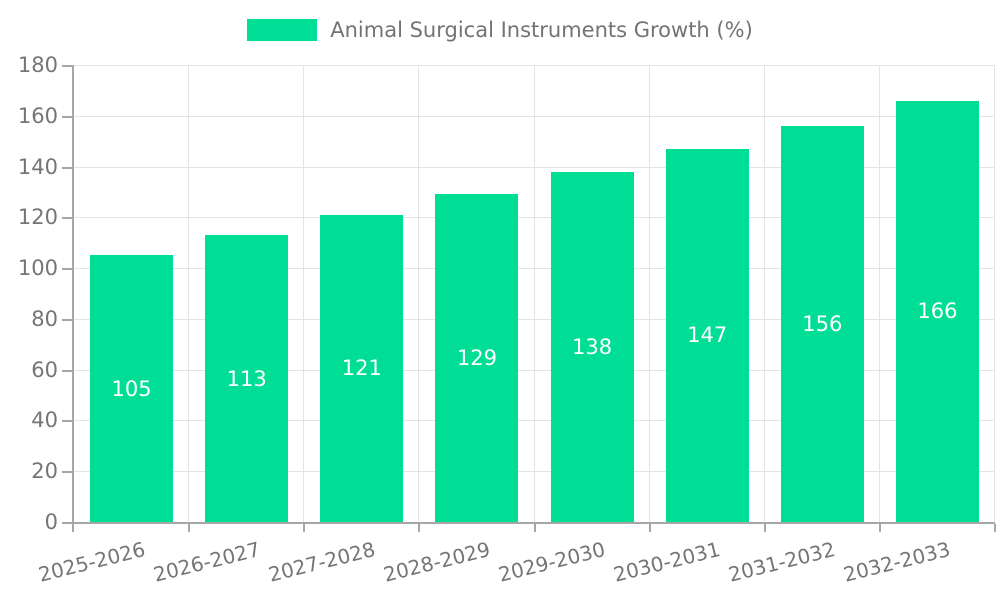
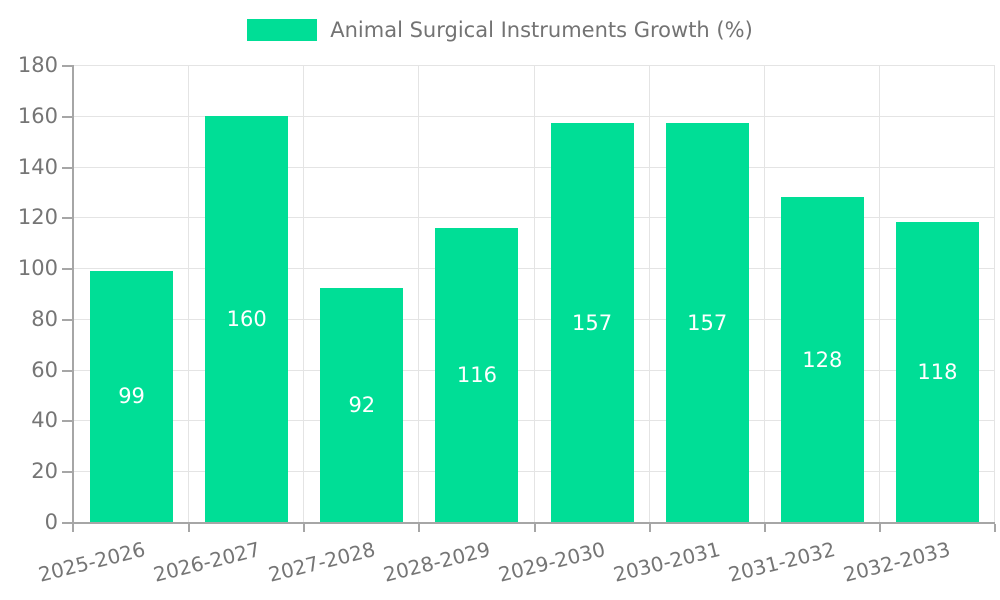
2025-2026: 105 -> 99
2026-2027: 113 -> 160
2027-2028: 121 -> 92
2028-2029: 129 -> 116
2029-2030: 138 -> 157
2030-2031: 147 -> 157
2031-2032: 156 -> 128
2032-2033: 166 -> 118
